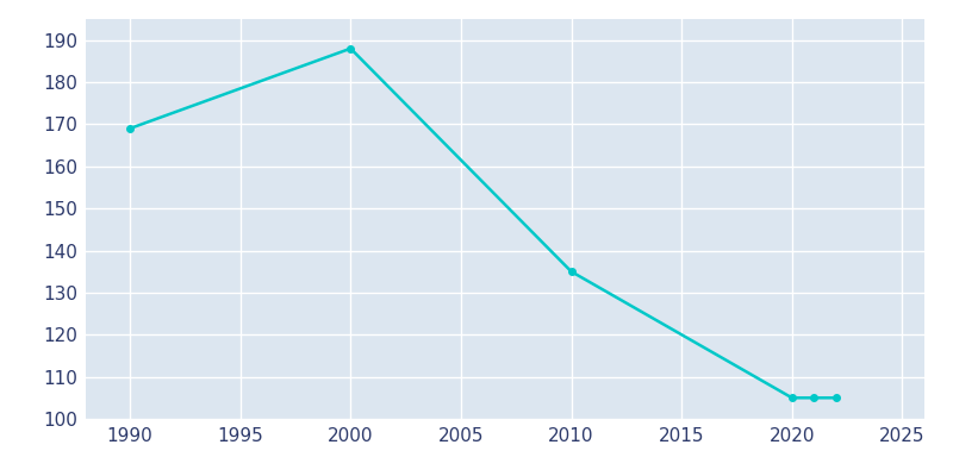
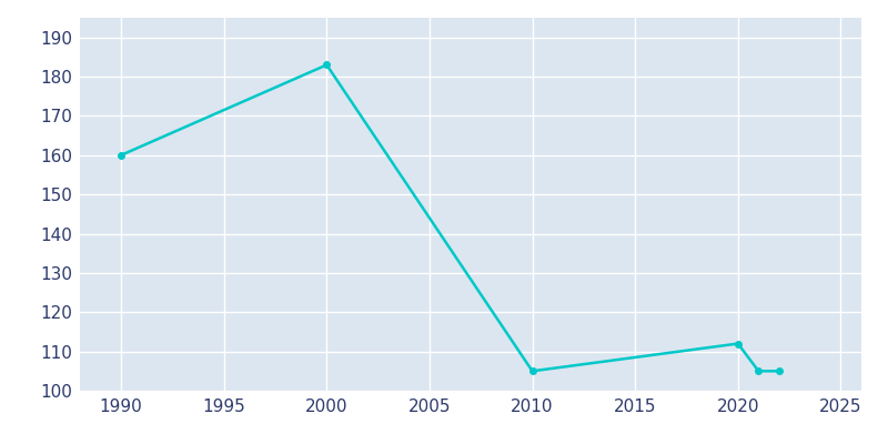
1990: 169 -> 160
2000: 188 -> 183
2010: 135 -> 105
2020: 105 -> 112
